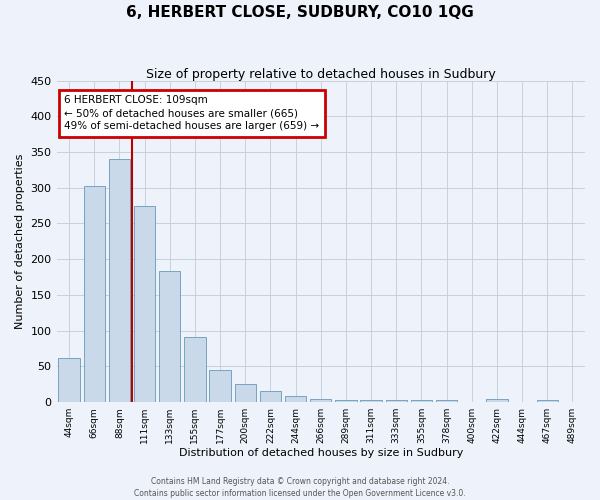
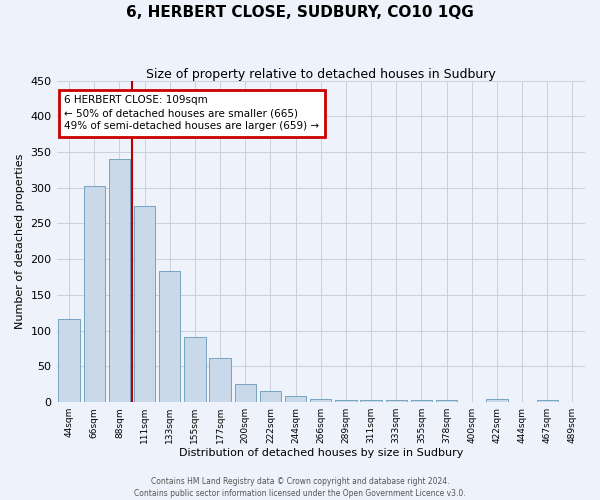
44sqm: 62 -> 116
177sqm: 45 -> 62
